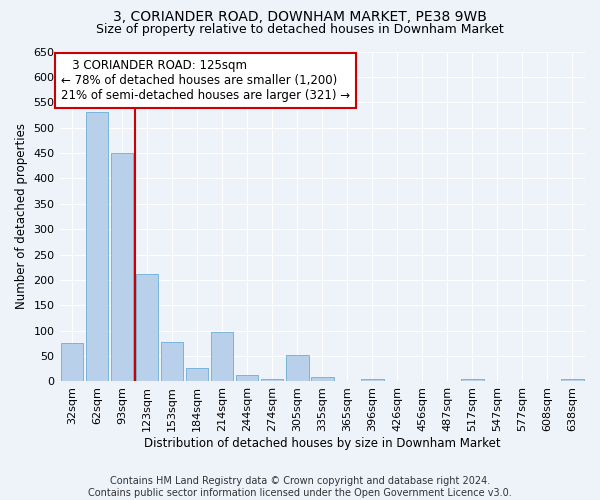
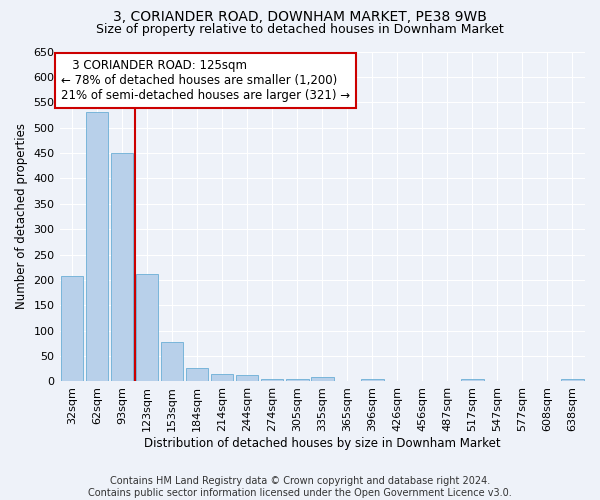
32sqm: 76 -> 207
214sqm: 98 -> 14
305sqm: 52 -> 5
